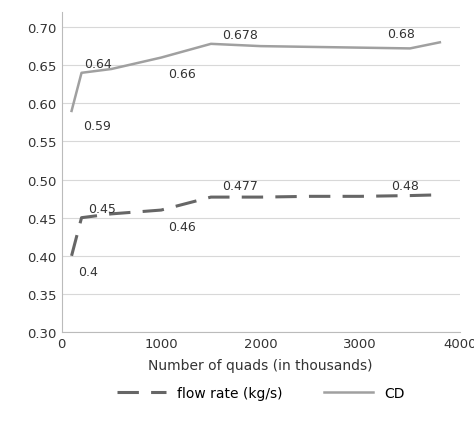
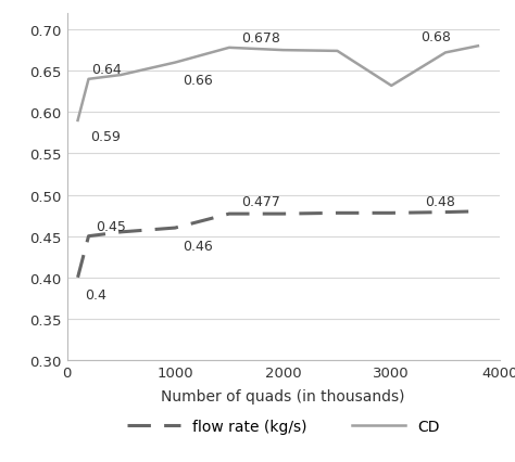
CD/3000: 0.673 -> 0.632
